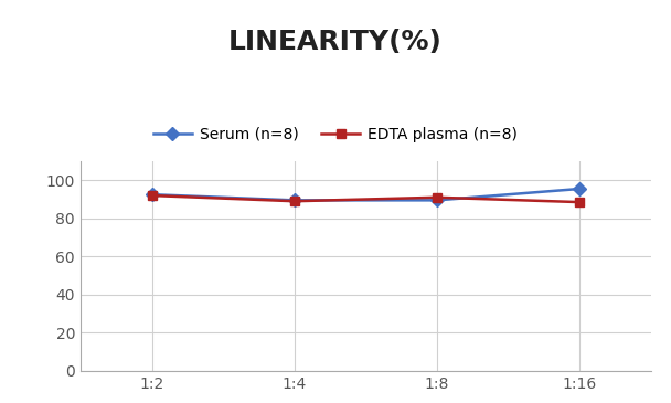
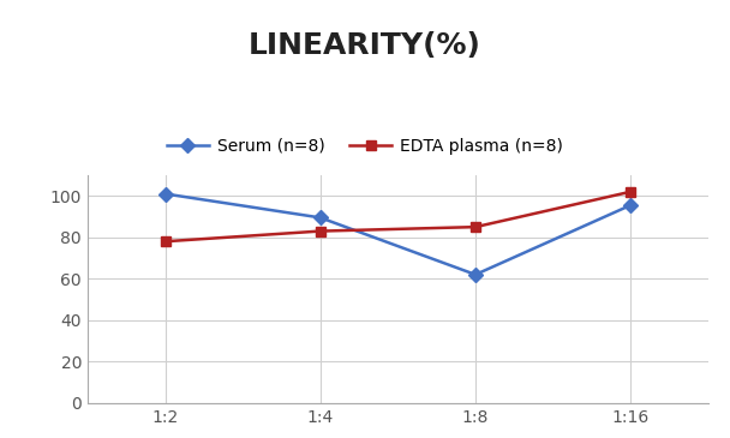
Serum (n=8)/1:2: 92 -> 101
EDTA plasma (n=8)/1:2: 92 -> 78
EDTA plasma (n=8)/1:4: 89 -> 83
Serum (n=8)/1:8: 90 -> 62
EDTA plasma (n=8)/1:8: 91 -> 85
EDTA plasma (n=8)/1:16: 88 -> 102
